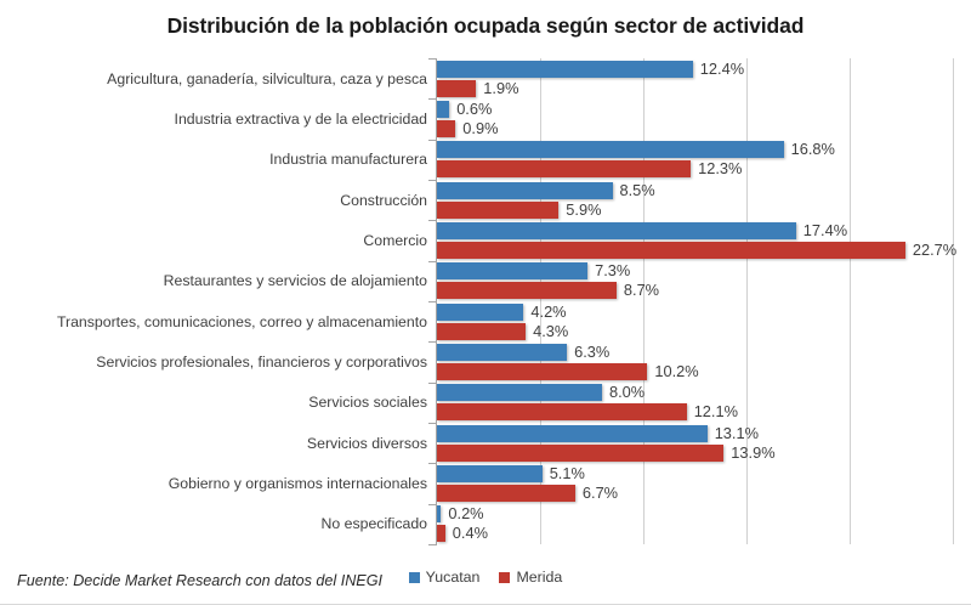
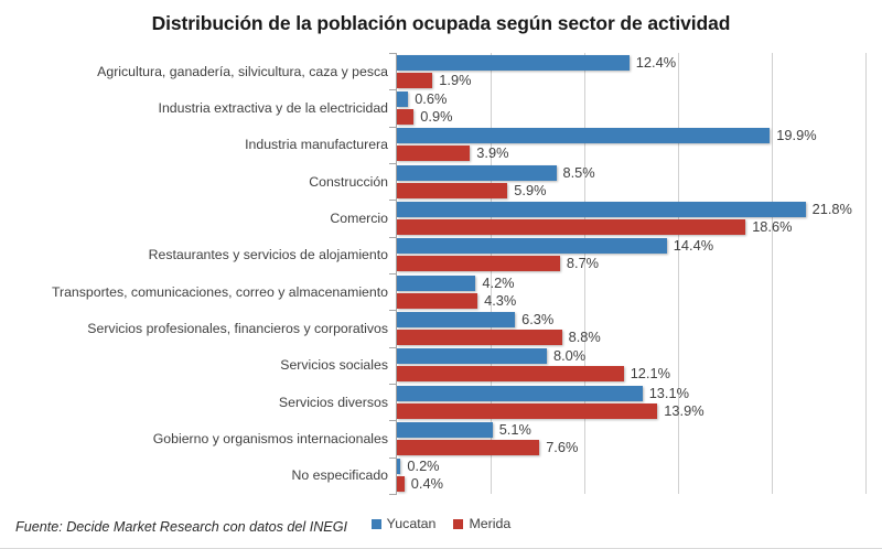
Yucatan/Industria manufacturera: 16.8% -> 19.9%
Merida/Industria manufacturera: 12.3% -> 3.9%
Yucatan/Comercio: 17.4% -> 21.8%
Merida/Comercio: 22.7% -> 18.6%
Yucatan/Restaurantes y servicios de alojamiento: 7.3% -> 14.4%
Merida/Servicios profesionales, financieros y corporativos: 10.2% -> 8.8%
Merida/Gobierno y organismos internacionales: 6.7% -> 7.6%
